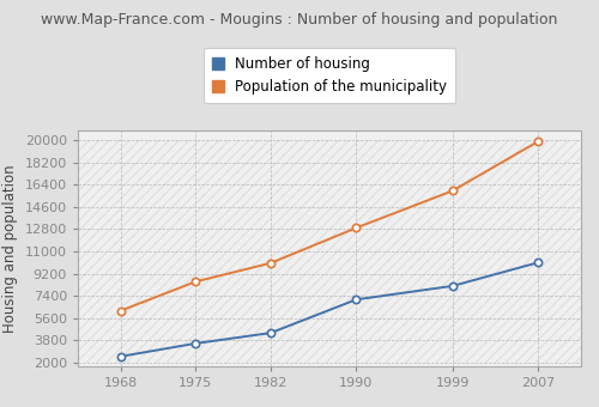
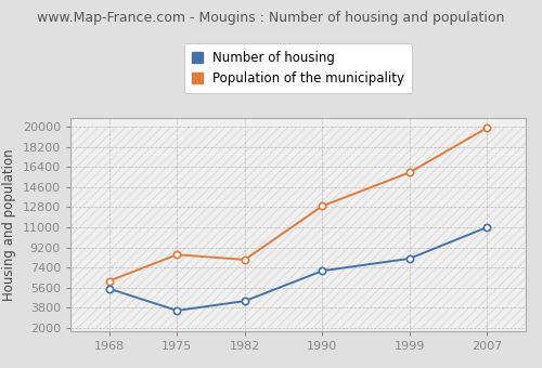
Number of housing/1968: 2500 -> 5500
Population of the municipality/1982: 10000 -> 8100
Number of housing/2007: 10100 -> 11000
